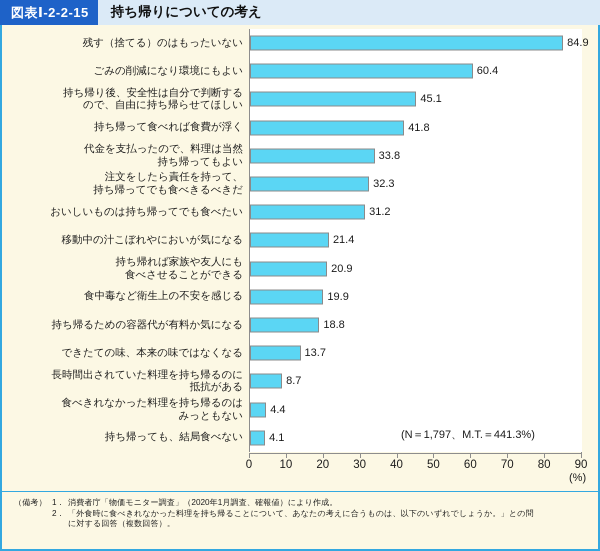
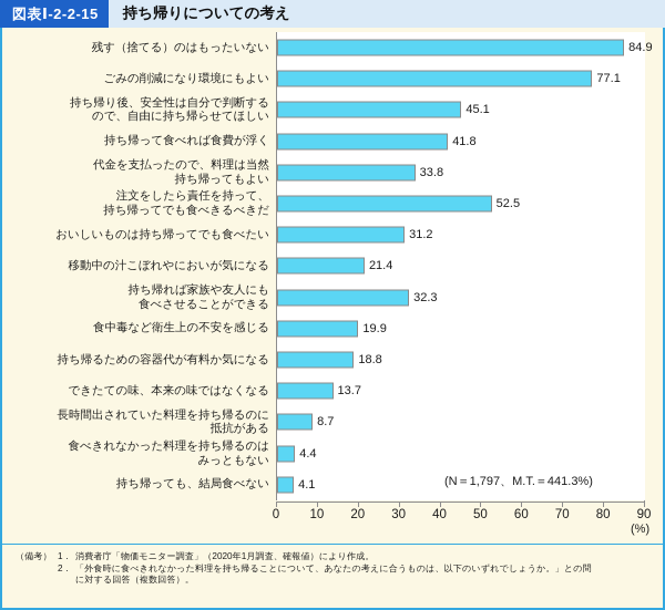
ごみの削減になり環境にもよい: 60.4 -> 77.1
注文をしたら責任を持って、持ち帰ってでも食べきるべきだ: 32.3 -> 52.5
持ち帰れば家族や友人にも食べさせることができる: 20.9 -> 32.3
